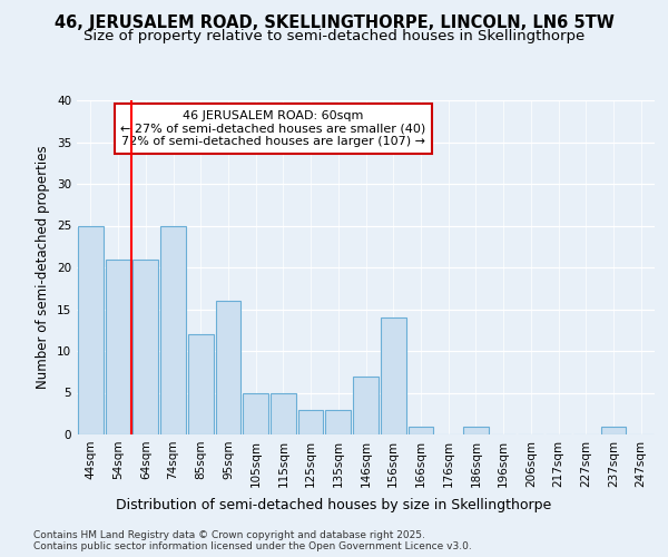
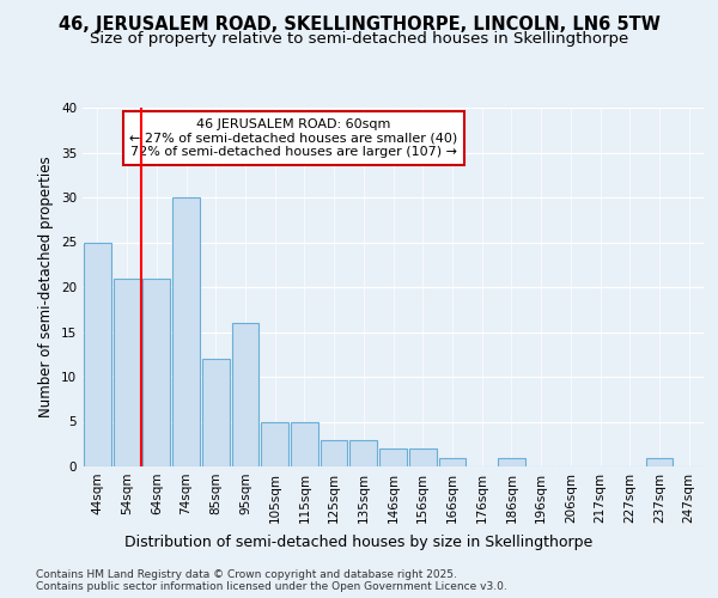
74sqm: 25 -> 30
146sqm: 7 -> 2
156sqm: 14 -> 2
